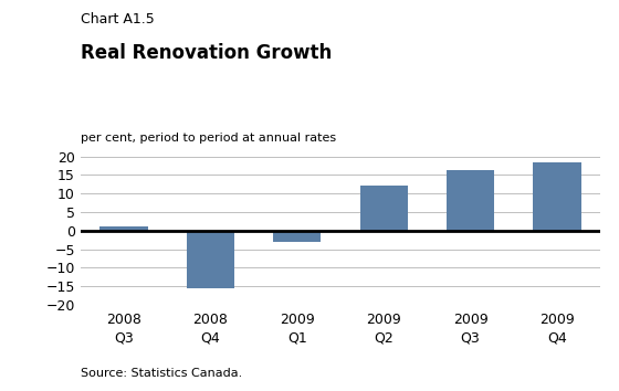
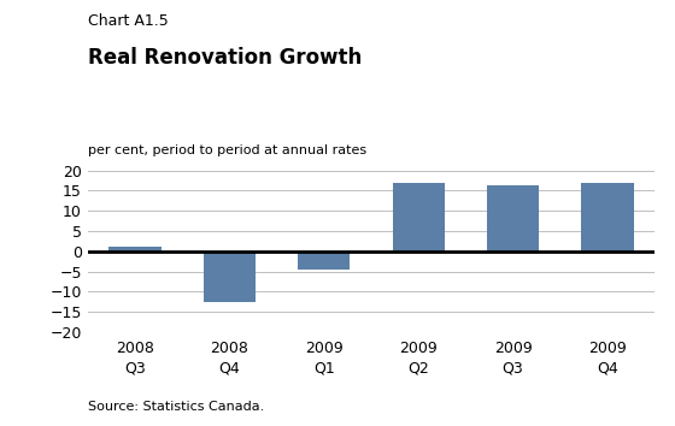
2008 Q4: -15.5 -> -12.5
2009 Q1: -3.0 -> -4.5
2009 Q2: 12.2 -> 17.0
2009 Q4: 18.5 -> 17.0
